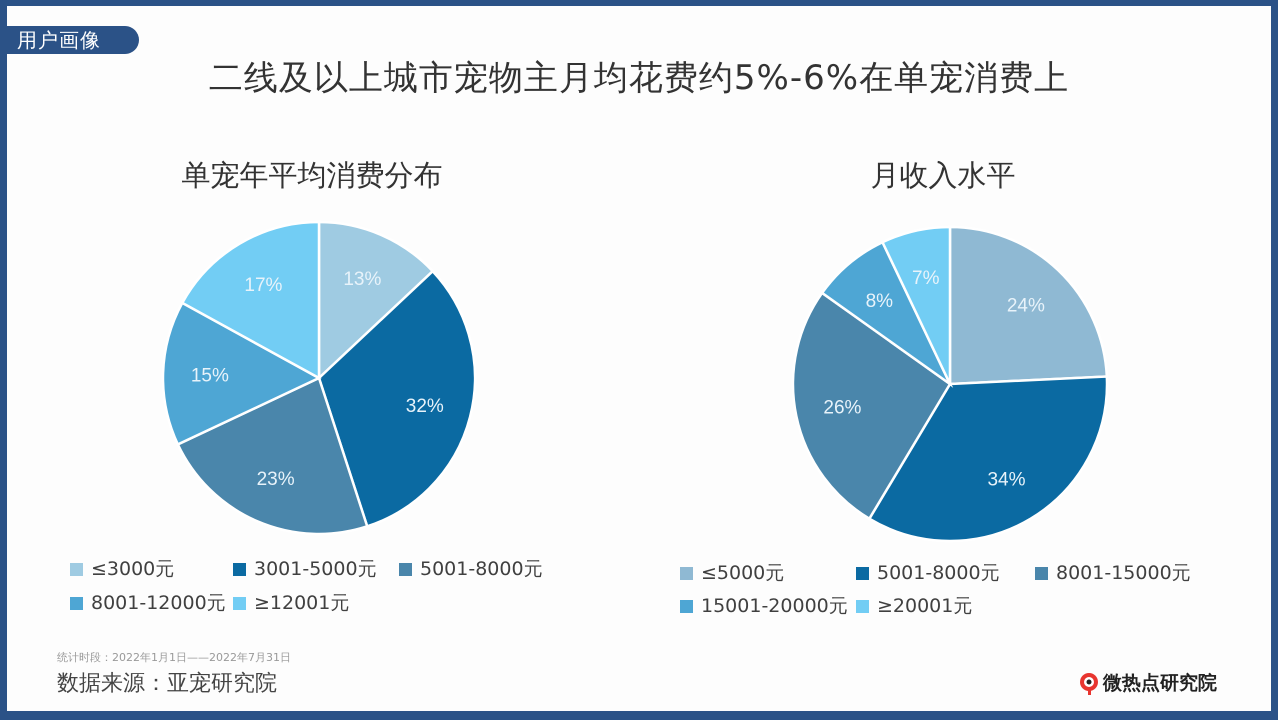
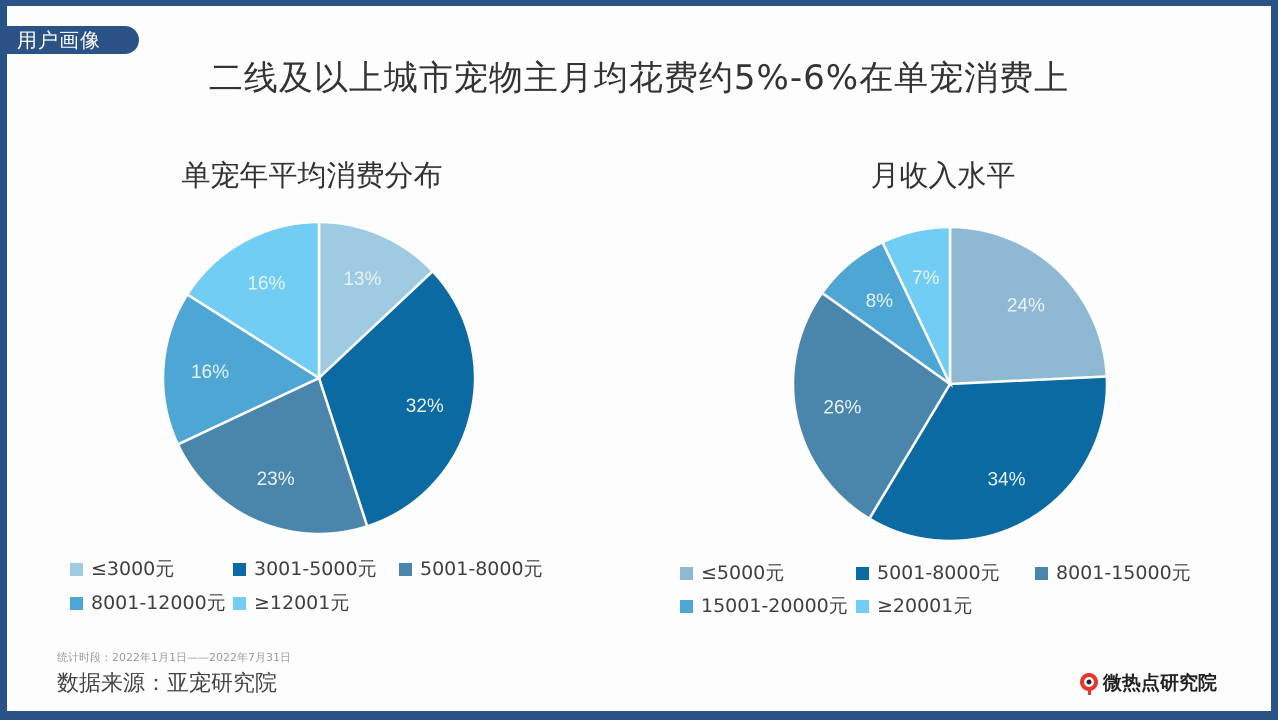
单宠年平均消费分布/8001-12000元: 15% -> 16%
单宠年平均消费分布/≥12001元: 17% -> 16%
